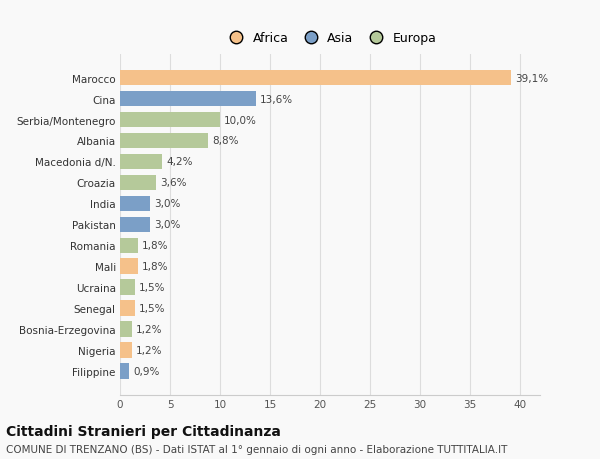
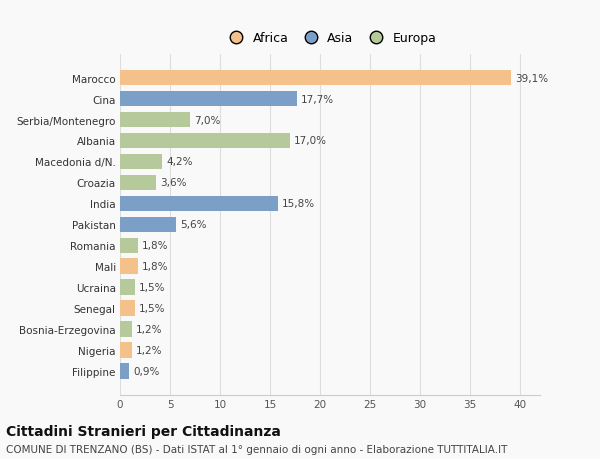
Cina: 13,6% -> 17,7%
Serbia/Montenegro: 10,0% -> 7,0%
Albania: 8,8% -> 17,0%
India: 3,0% -> 15,8%
Pakistan: 3,0% -> 5,6%
